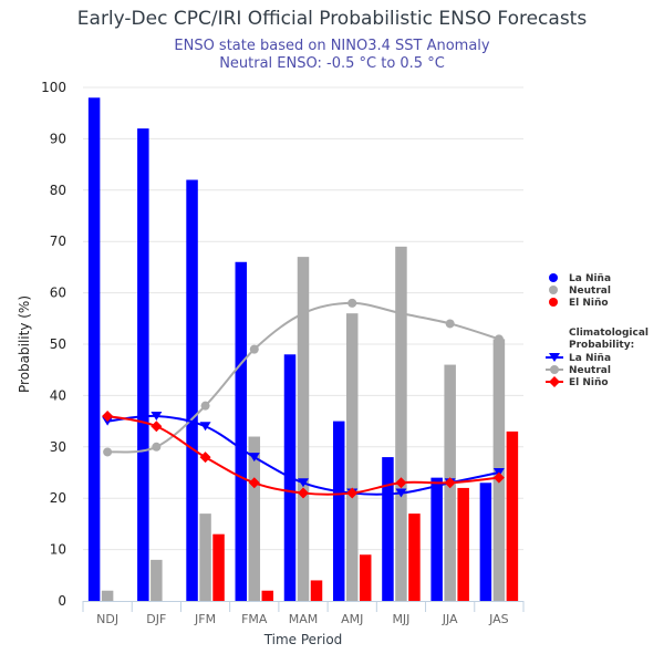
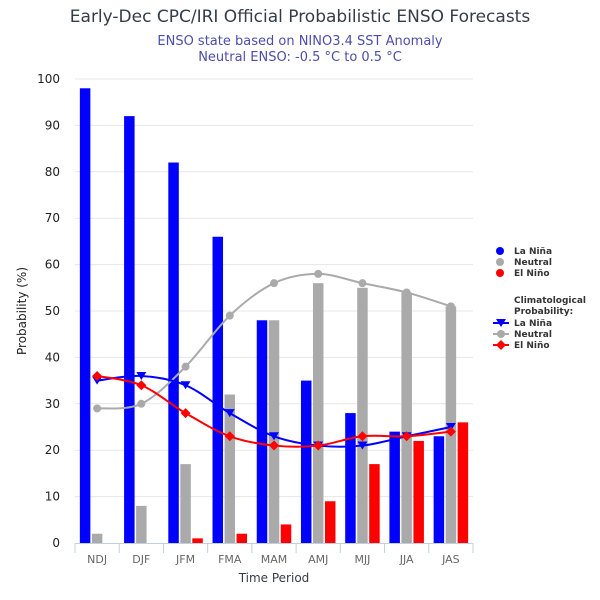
El Niño/JFM: 13 -> 1
Neutral/MAM: 67 -> 48
Neutral/MJJ: 69 -> 55
Neutral/JJA: 46 -> 54
El Niño/JAS: 33 -> 26
